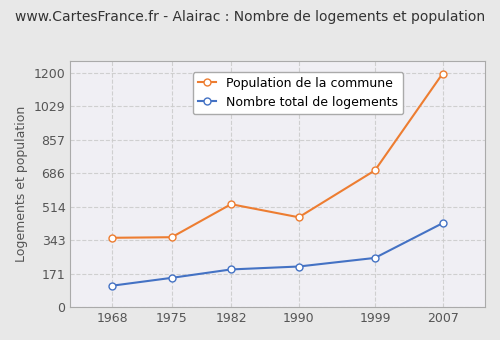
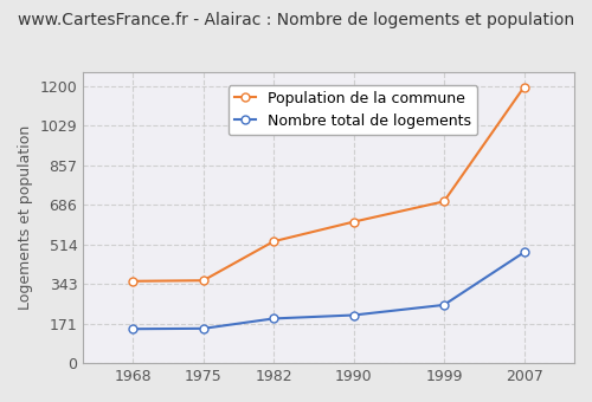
Nombre total de logements/1968: 110 -> 150
Population de la commune/1990: 460 -> 610
Nombre total de logements/2007: 430 -> 480
